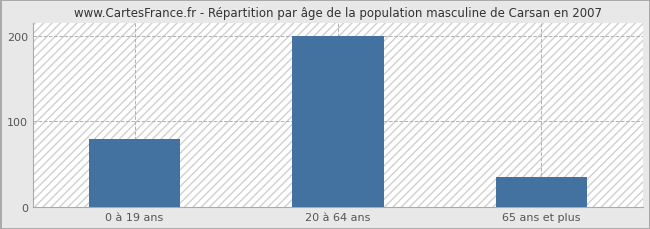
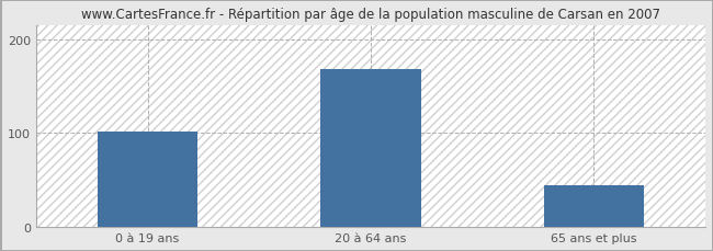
0 à 19 ans: 80 -> 102
20 à 64 ans: 200 -> 168
65 ans et plus: 35 -> 44
